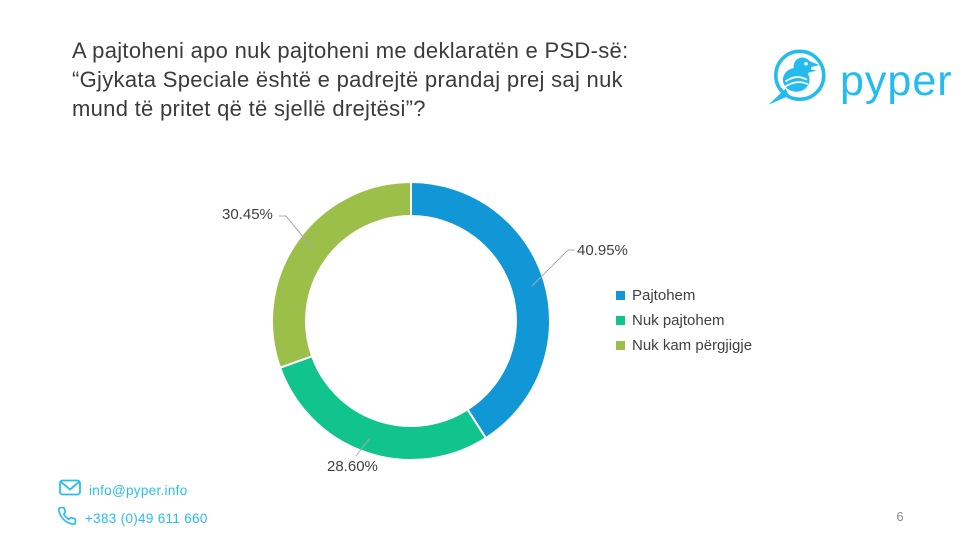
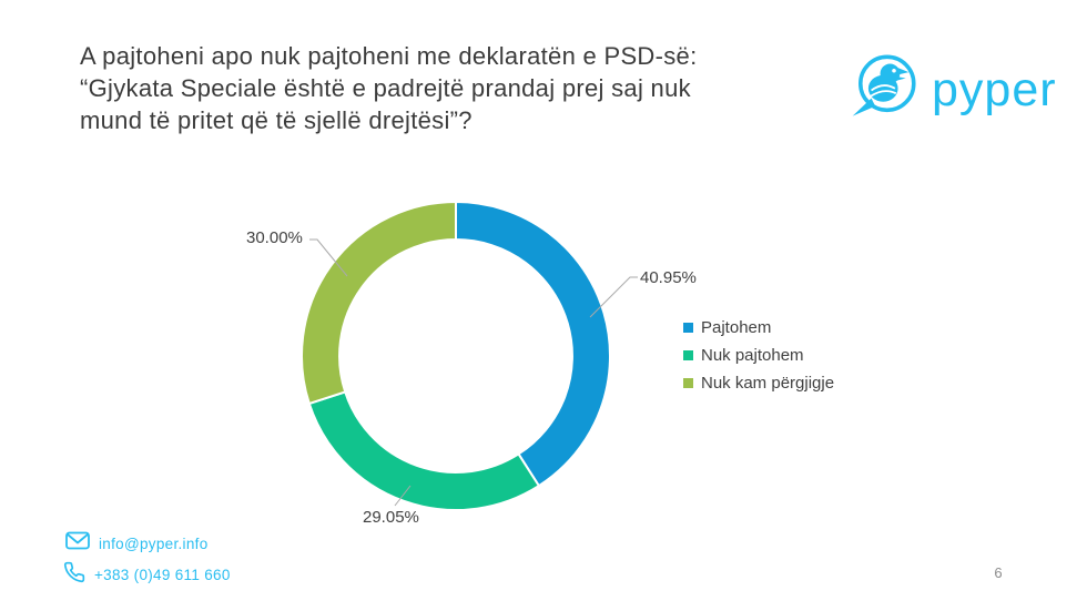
Nuk pajtohem: 28.60% -> 29.05%
Nuk kam përgjigje: 30.45% -> 30.00%
